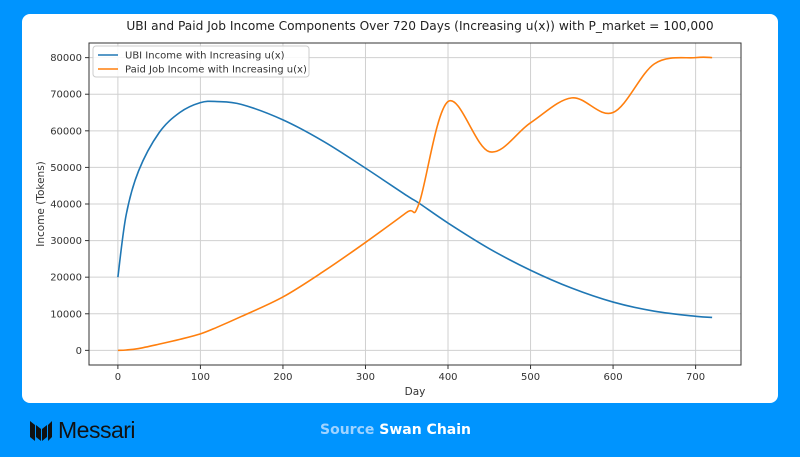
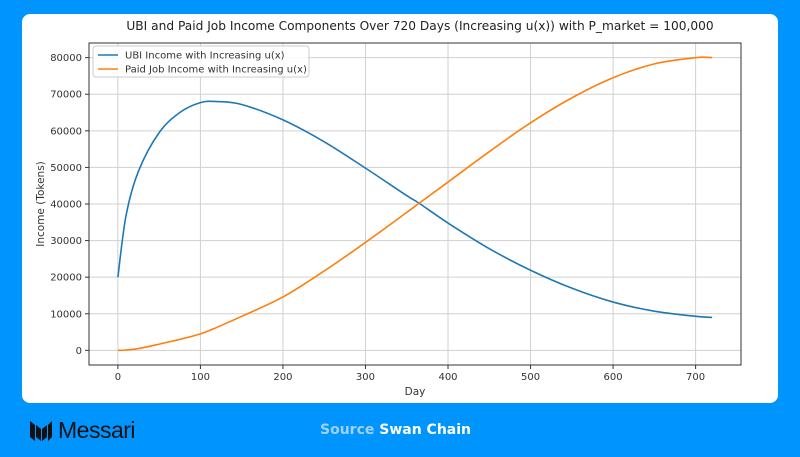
Paid Job Income with Increasing u(x)/400: 68000 -> 46000
Paid Job Income with Increasing u(x)/600: 65000 -> 74000
